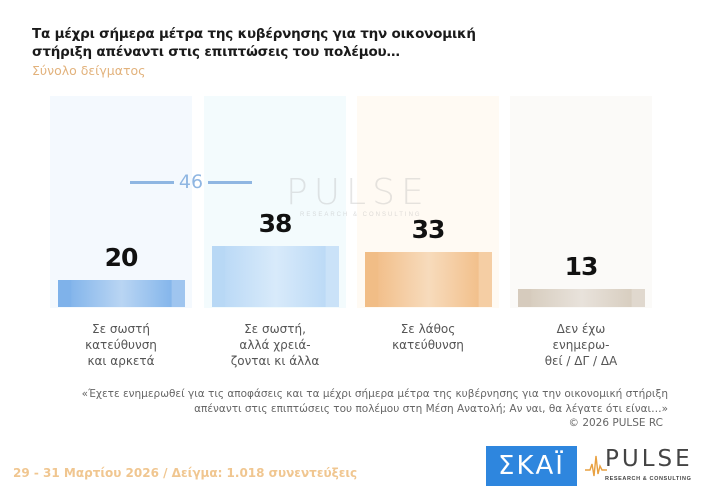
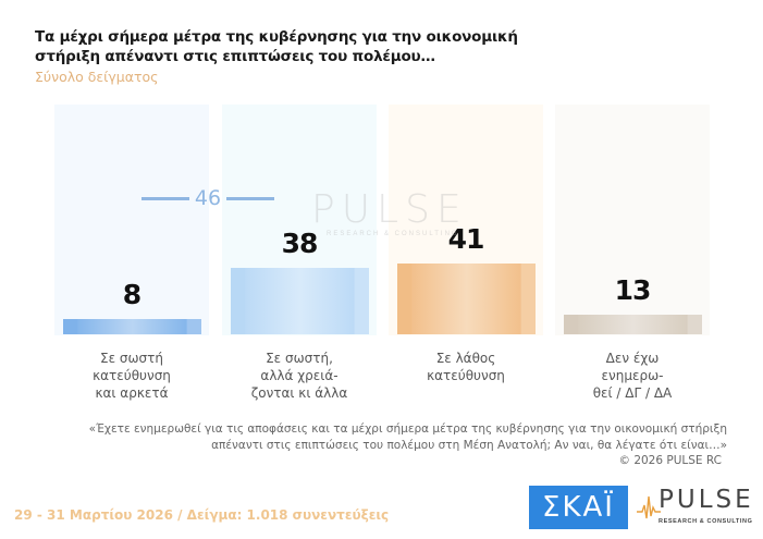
Σε σωστή κατεύθυνση και αρκετά: 20 -> 8
Σε λάθος κατεύθυνση: 33 -> 41
